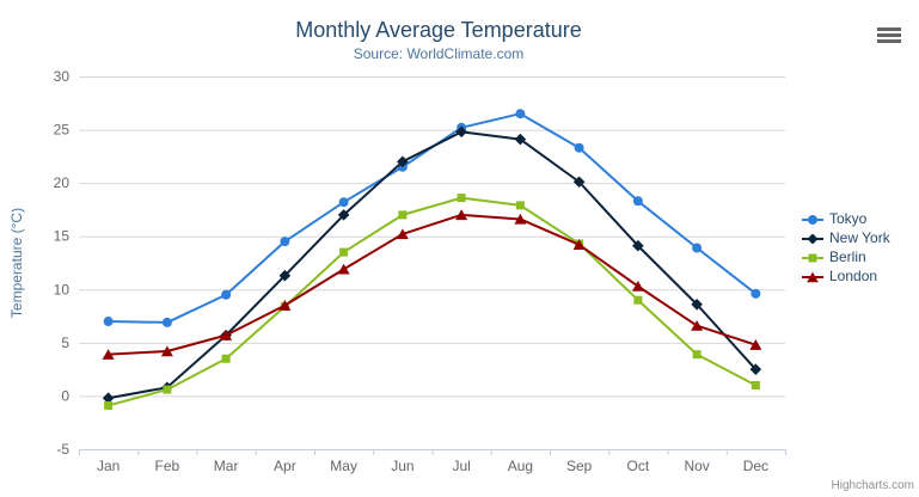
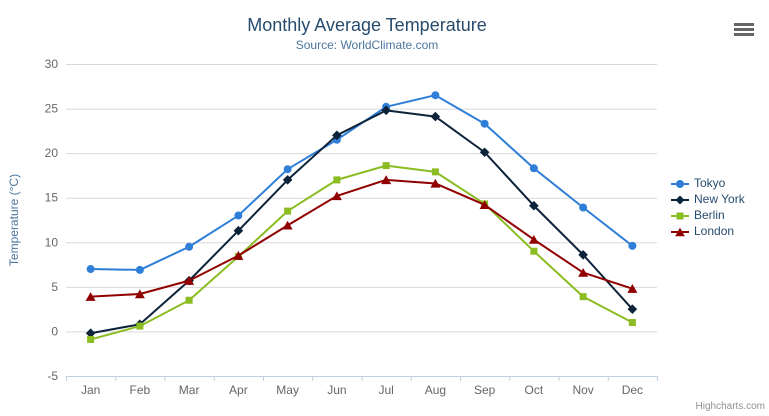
Tokyo/Apr: 14 -> 13
